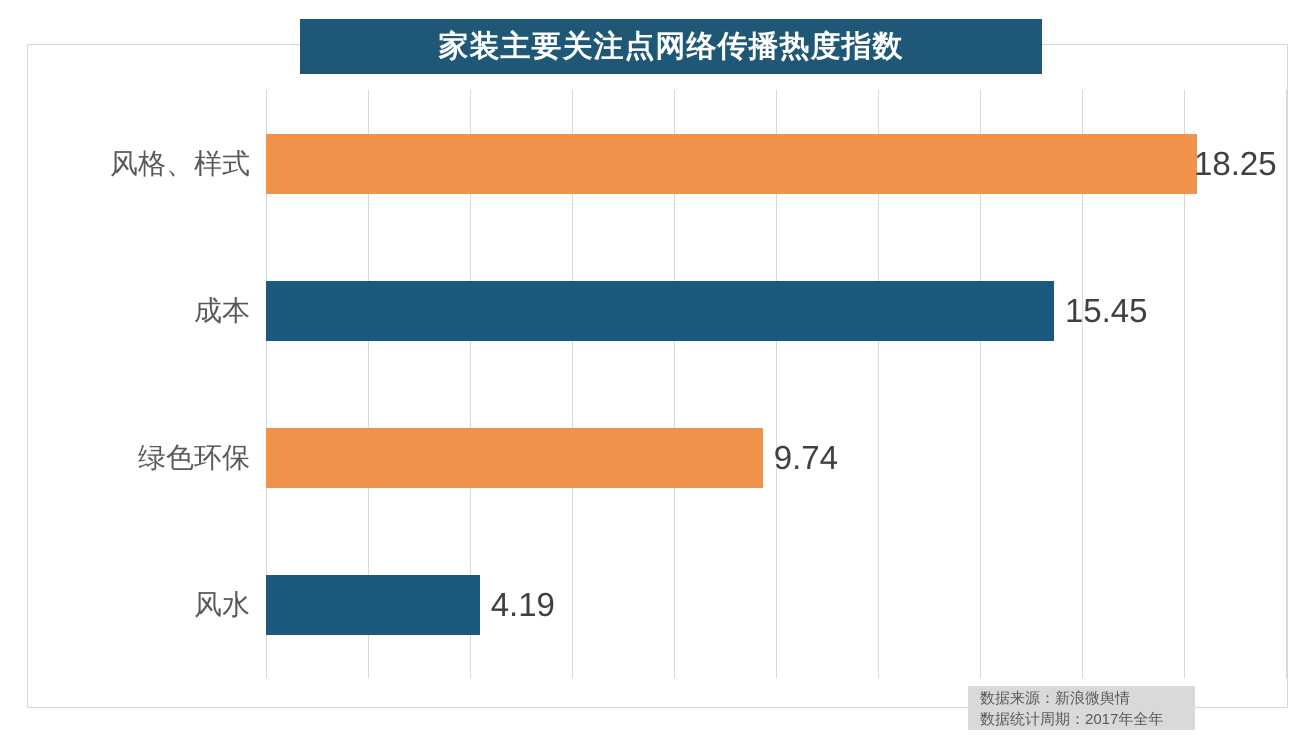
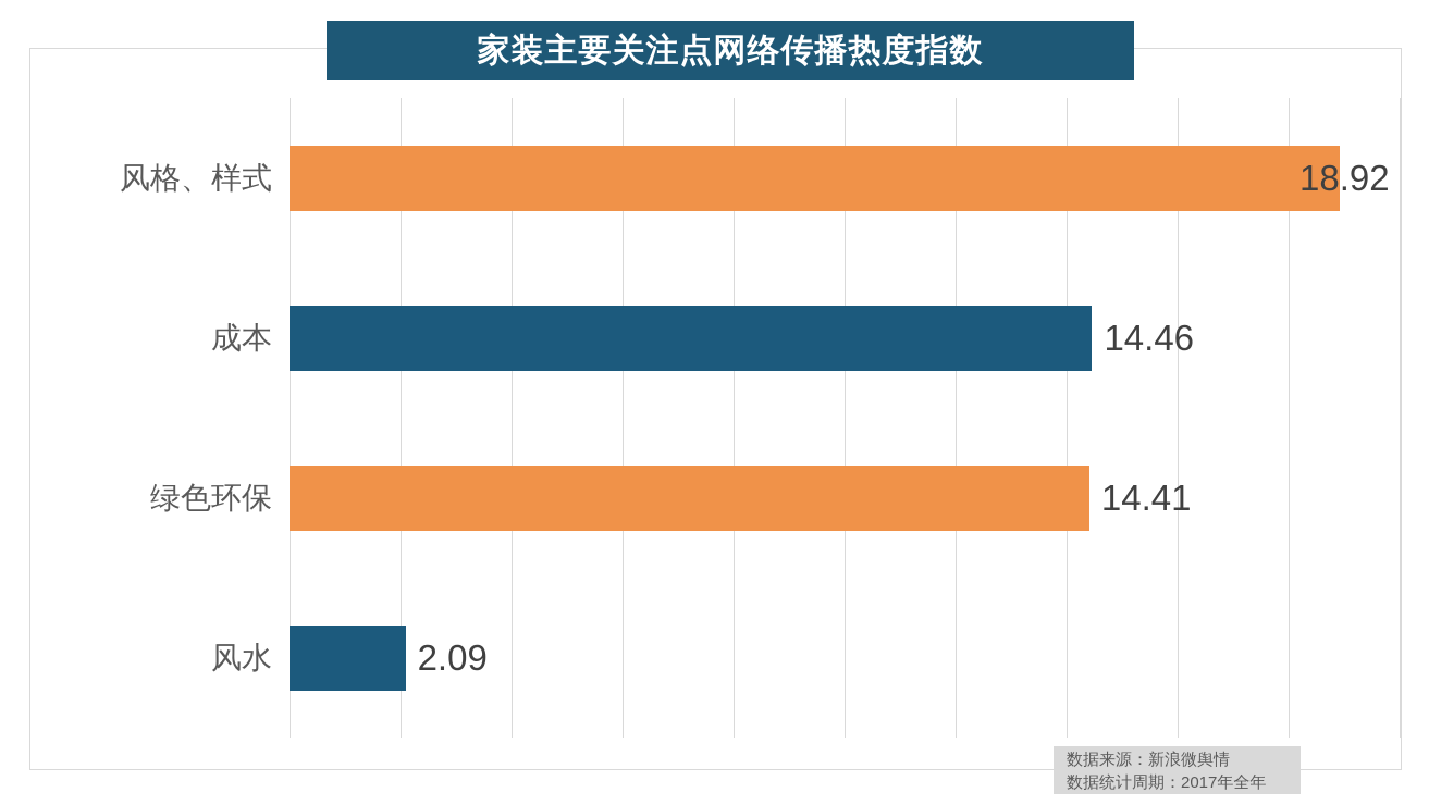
风格、样式: 18.25 -> 18.92
成本: 15.45 -> 14.46
绿色环保: 9.74 -> 14.41
风水: 4.19 -> 2.09
